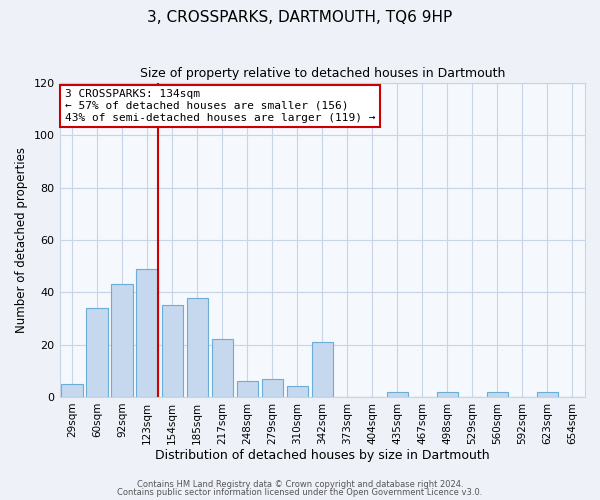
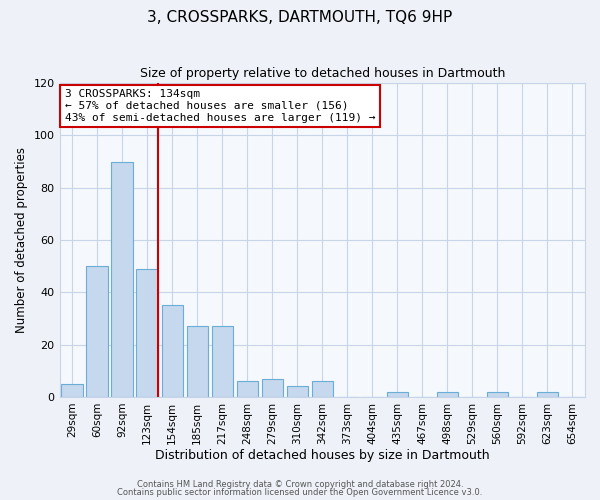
60sqm: 34 -> 50
92sqm: 43 -> 90
185sqm: 38 -> 27
217sqm: 22 -> 27
342sqm: 21 -> 6
